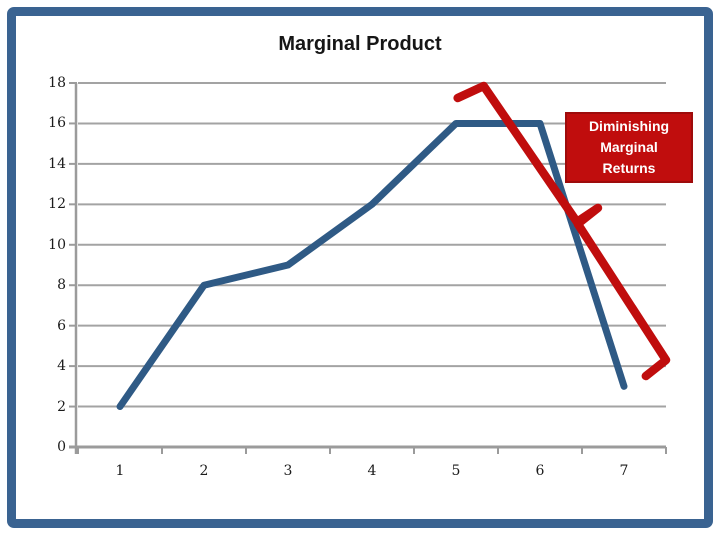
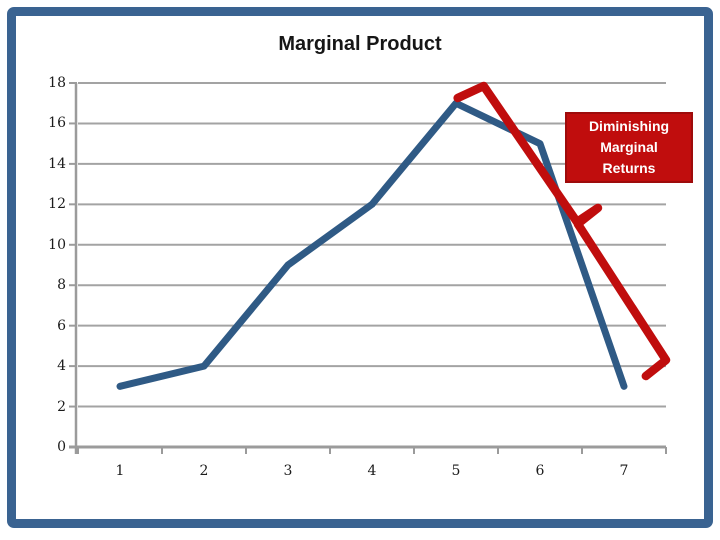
1: 2 -> 3
2: 8 -> 4
5: 16 -> 17
6: 16 -> 15
